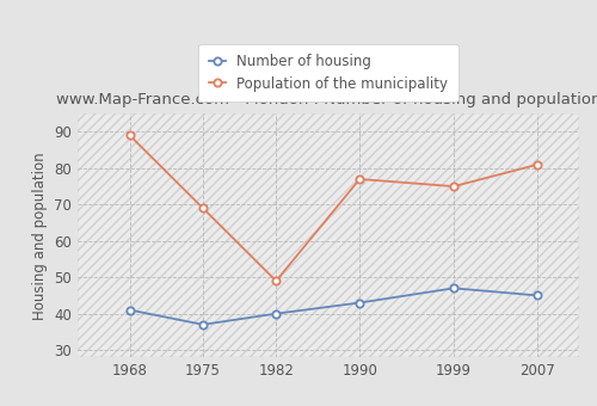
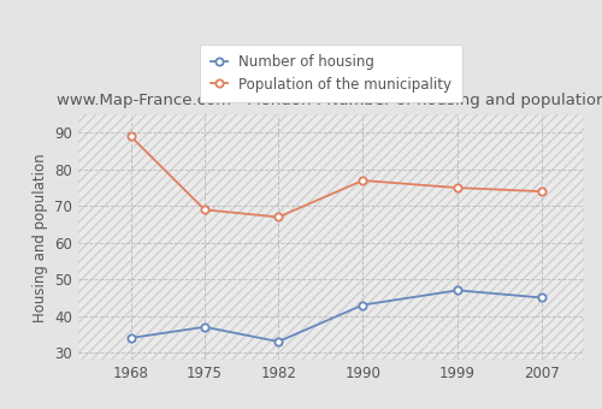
Number of housing/1968: 41 -> 34
Number of housing/1982: 40 -> 33
Population of the municipality/1982: 49 -> 67
Population of the municipality/2007: 81 -> 74
